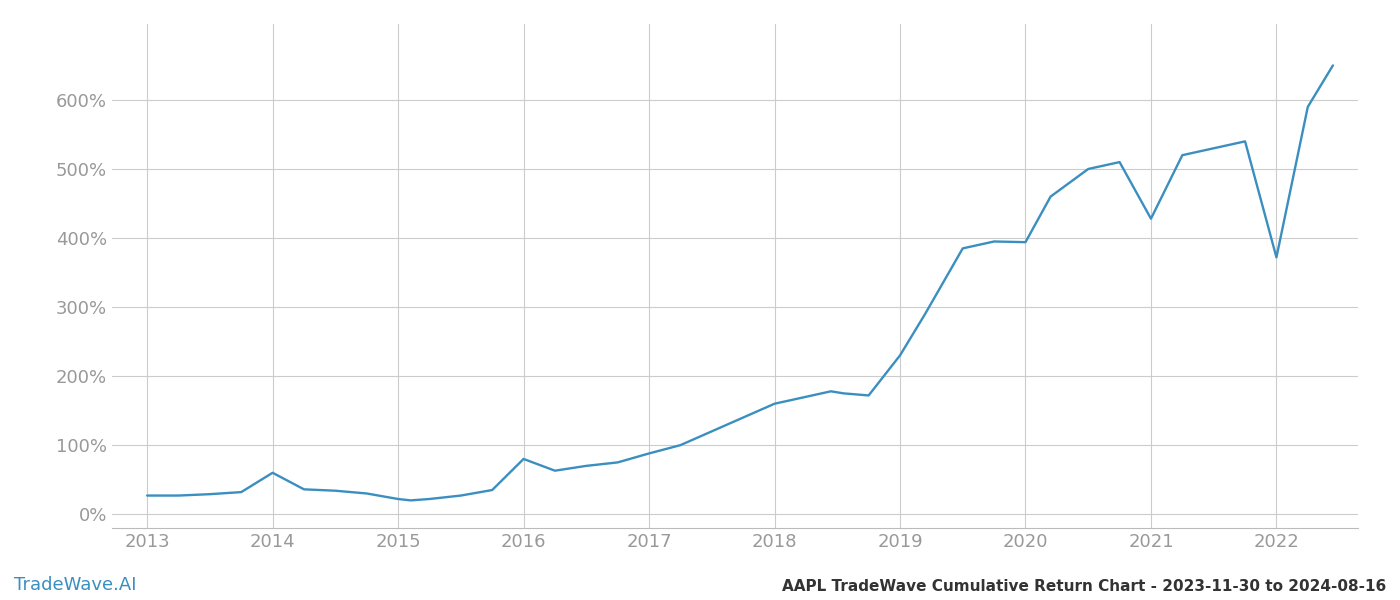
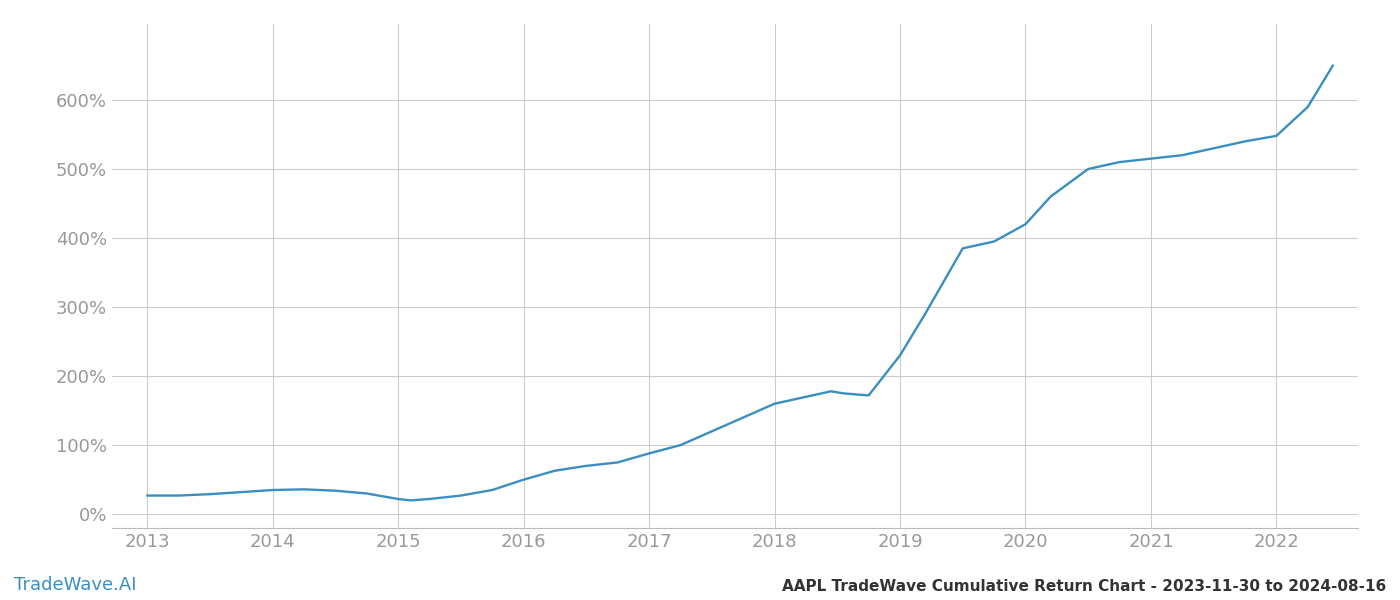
2014: 60% -> 35%
2016: 80% -> 50%
2020: 394% -> 420%
2021: 428% -> 515%
2022: 372% -> 548%
